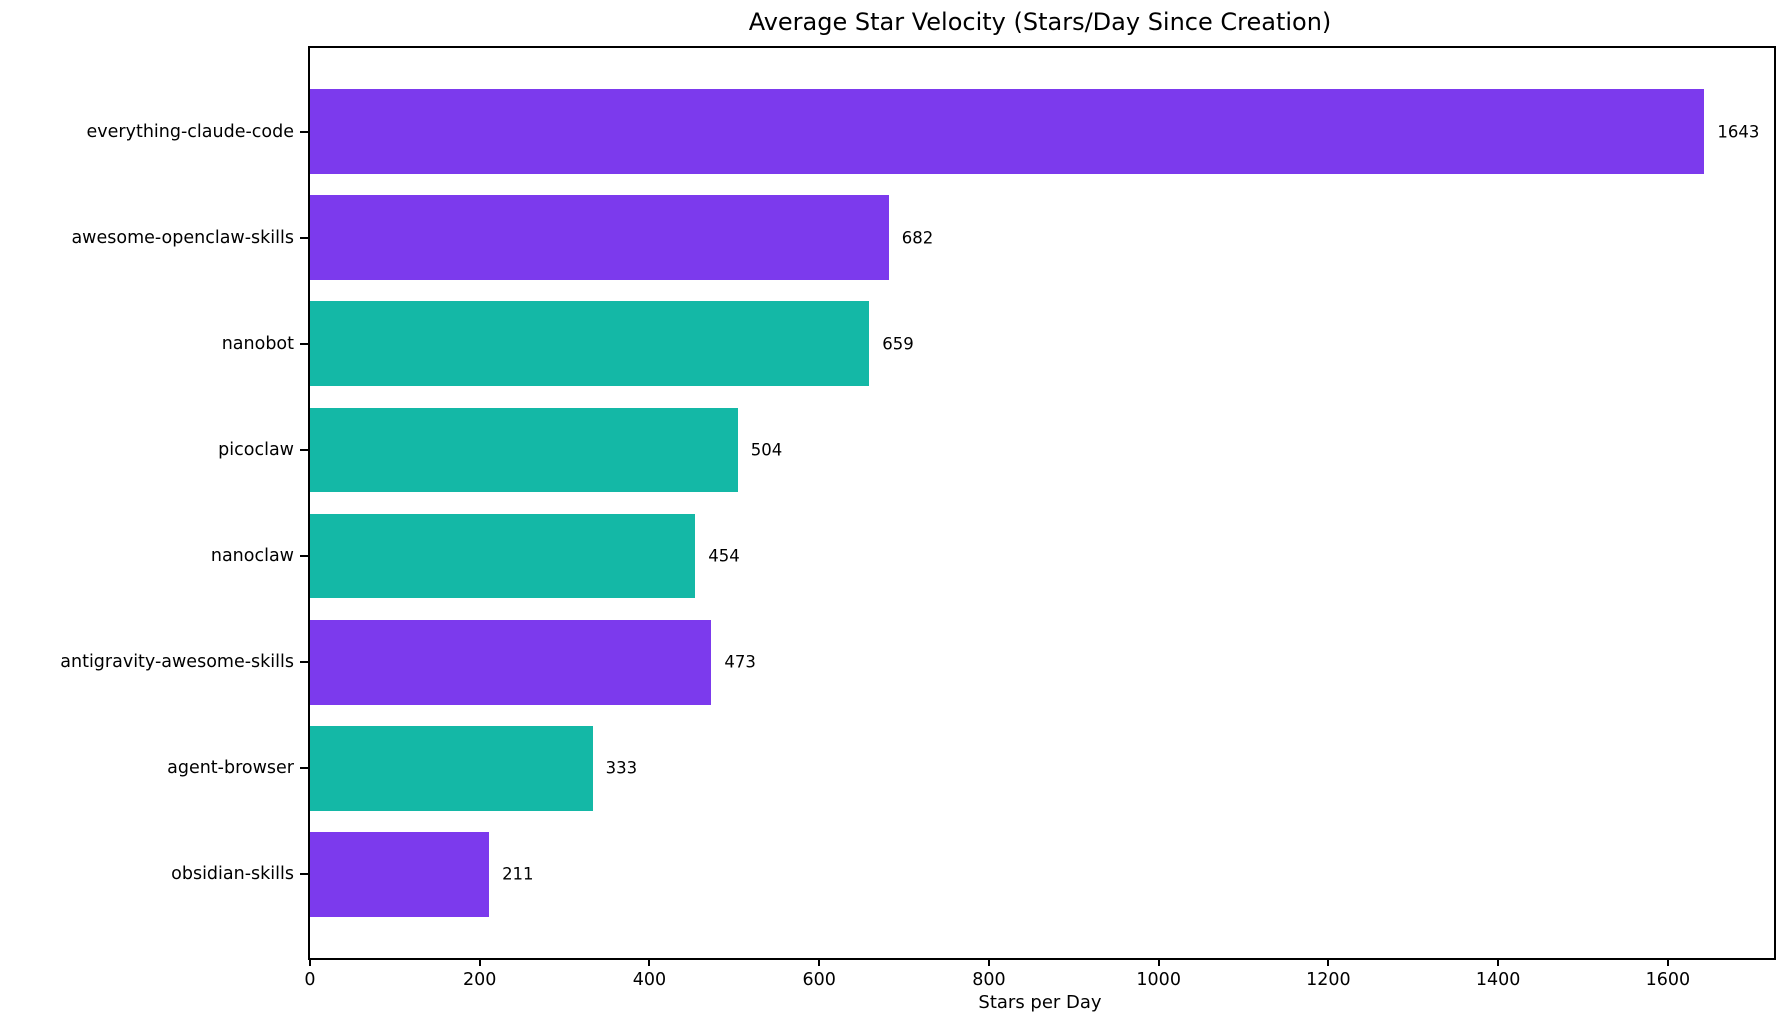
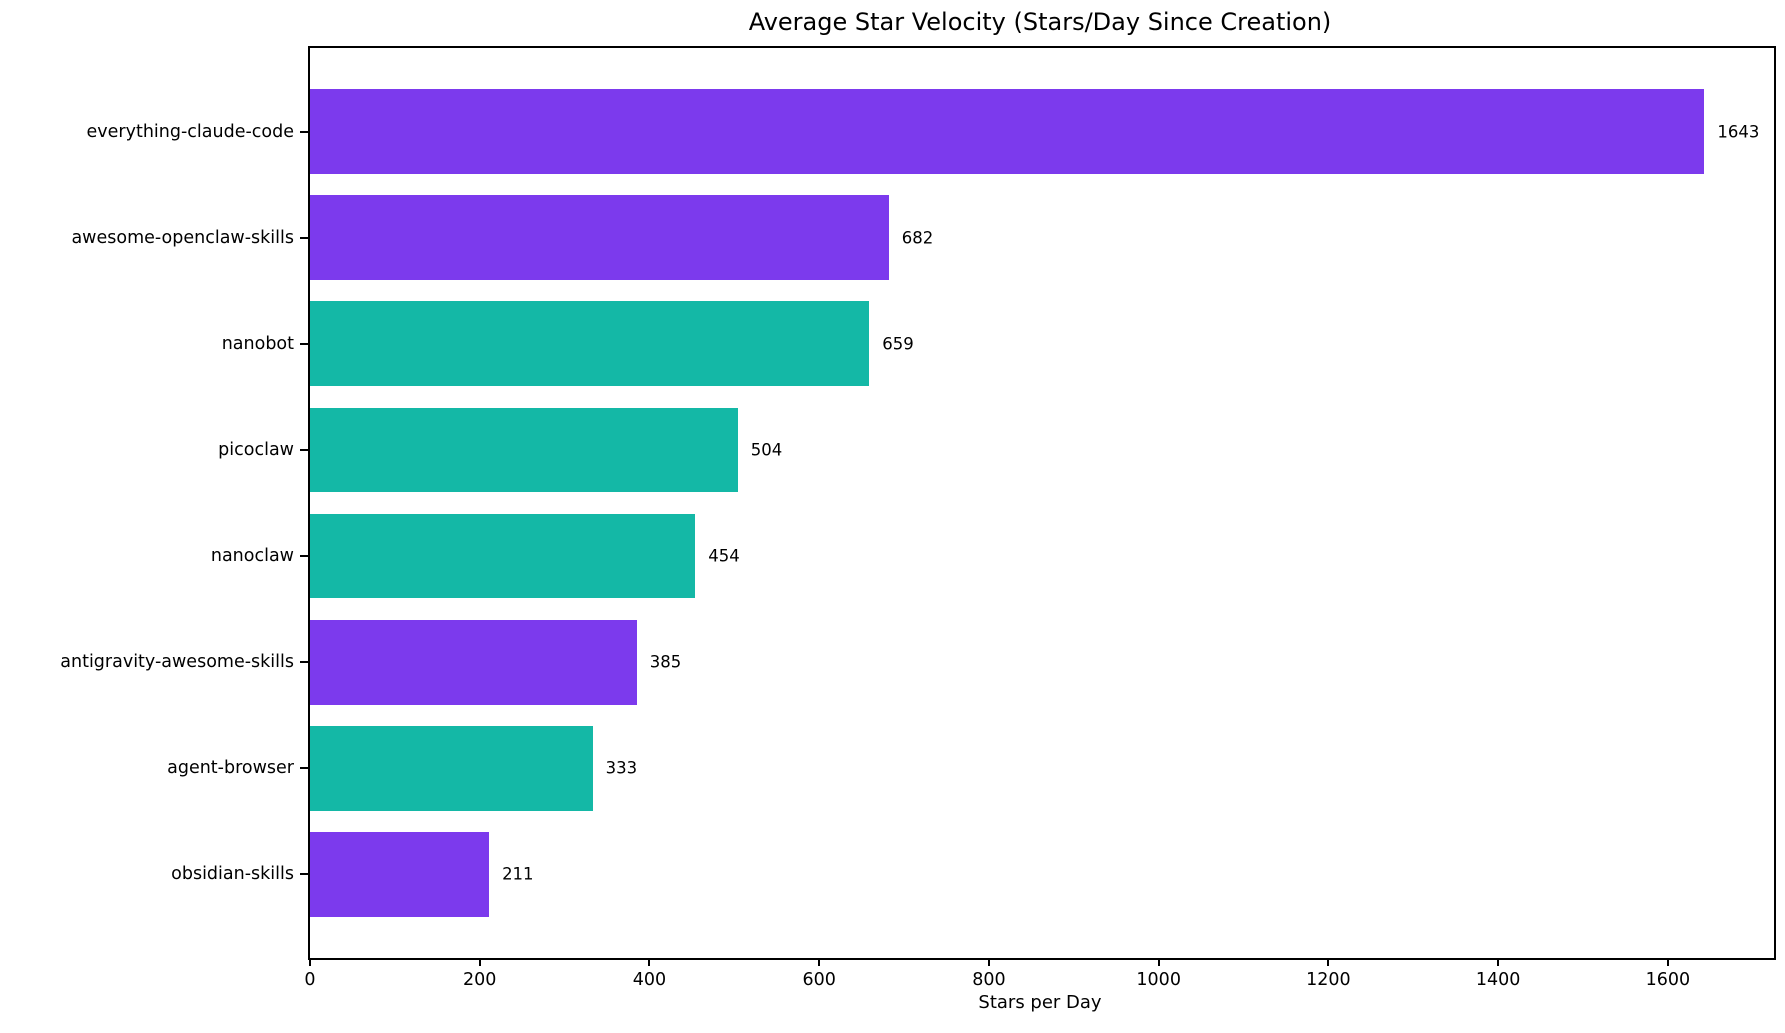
antigravity-awesome-skills: 473 -> 385
